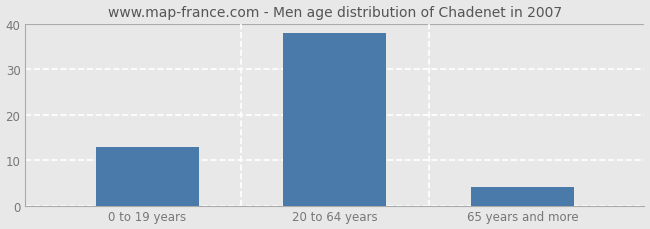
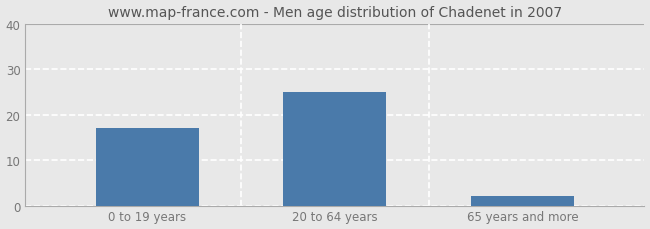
0 to 19 years: 13 -> 17
20 to 64 years: 38 -> 25
65 years and more: 4 -> 2
